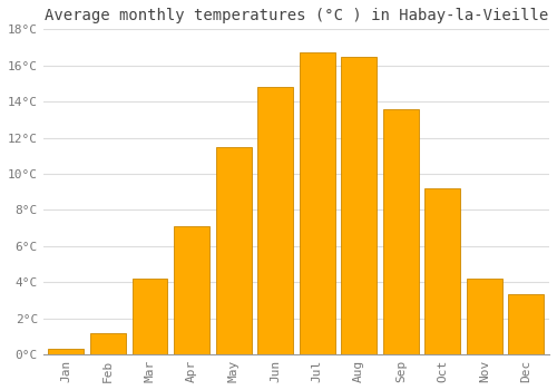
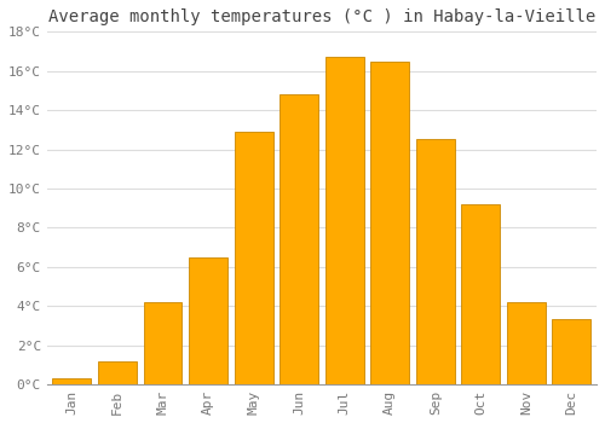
Apr: 7.1°C -> 6.5°C
May: 11.5°C -> 12.9°C
Sep: 13.6°C -> 12.5°C
